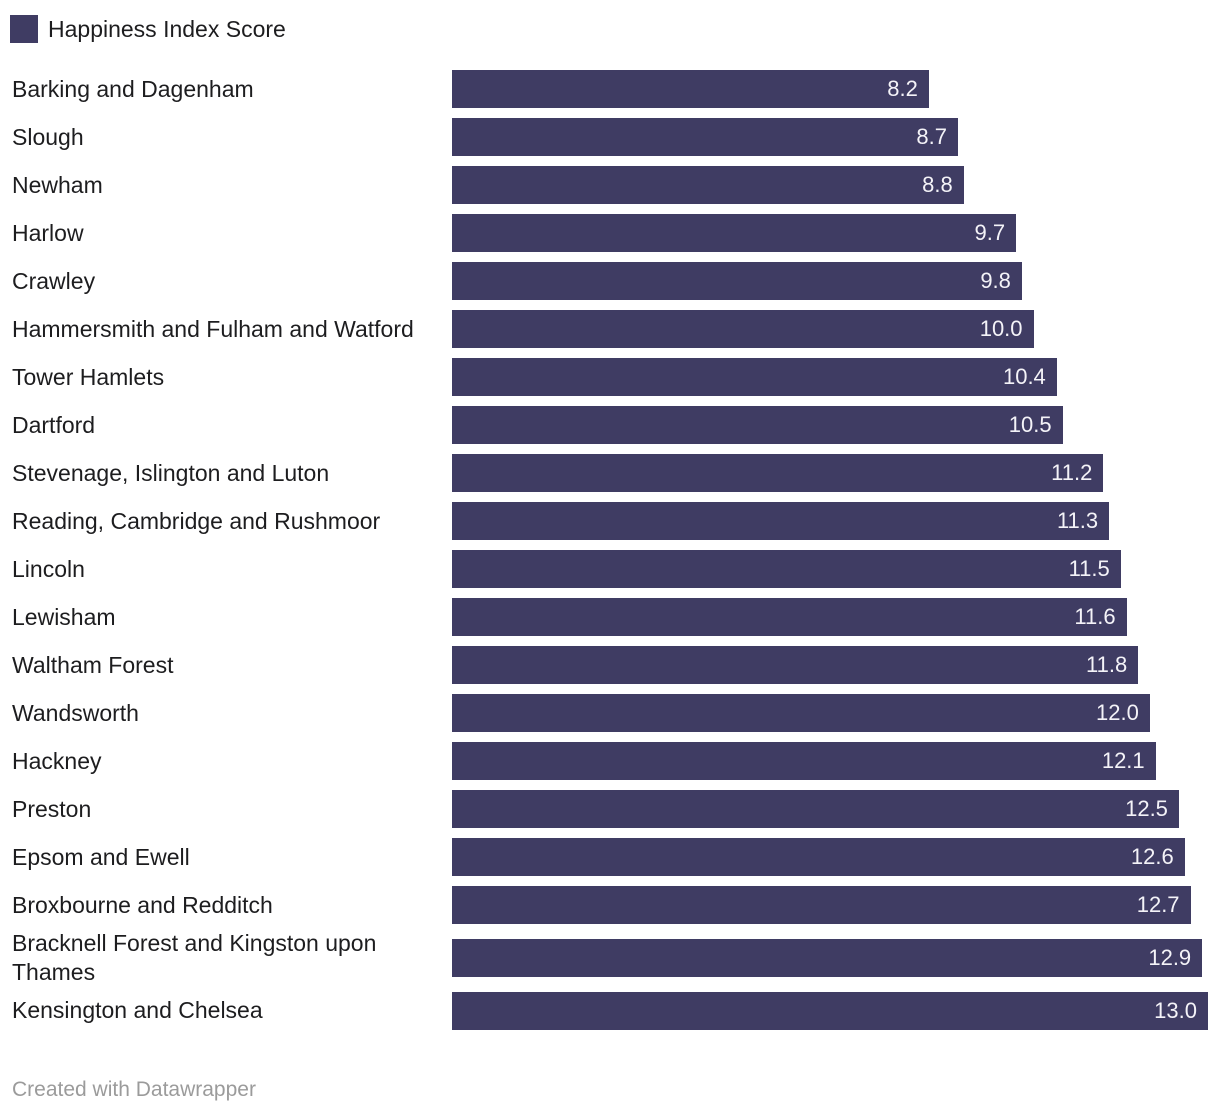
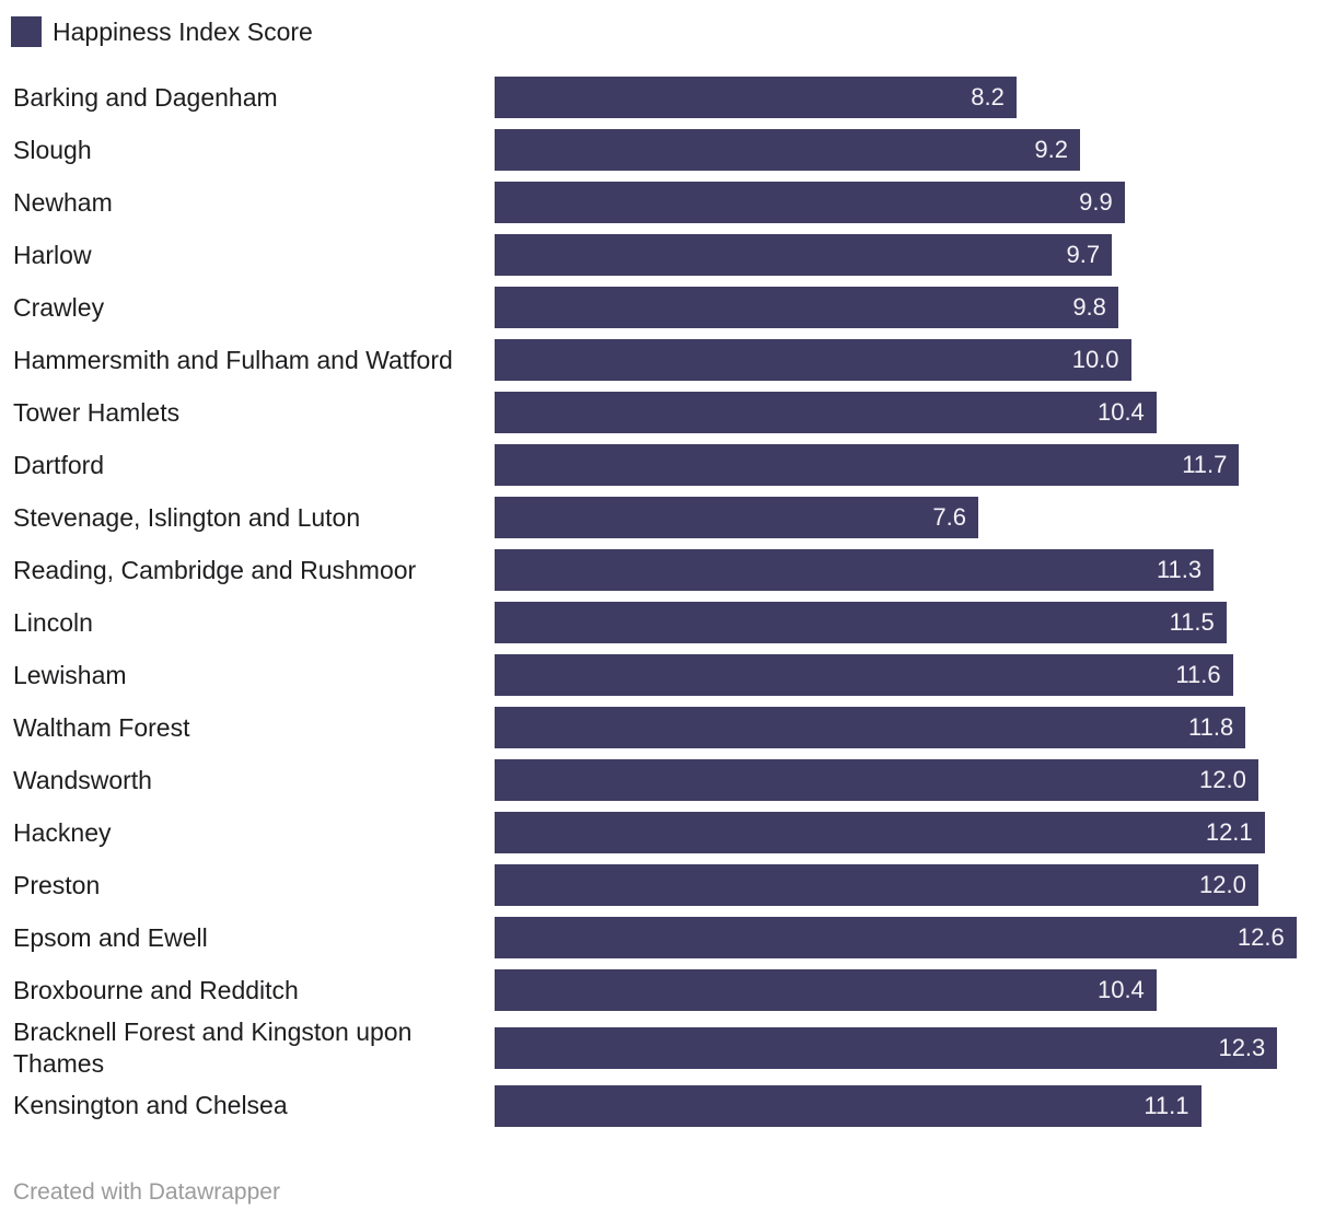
Slough: 8.7 -> 9.2
Newham: 8.8 -> 9.9
Dartford: 10.5 -> 11.7
Stevenage, Islington and Luton: 11.2 -> 7.6
Preston: 12.5 -> 12.0
Broxbourne and Redditch: 12.7 -> 10.4
Bracknell Forest and Kingston upon Thames: 12.9 -> 12.3
Kensington and Chelsea: 13.0 -> 11.1
